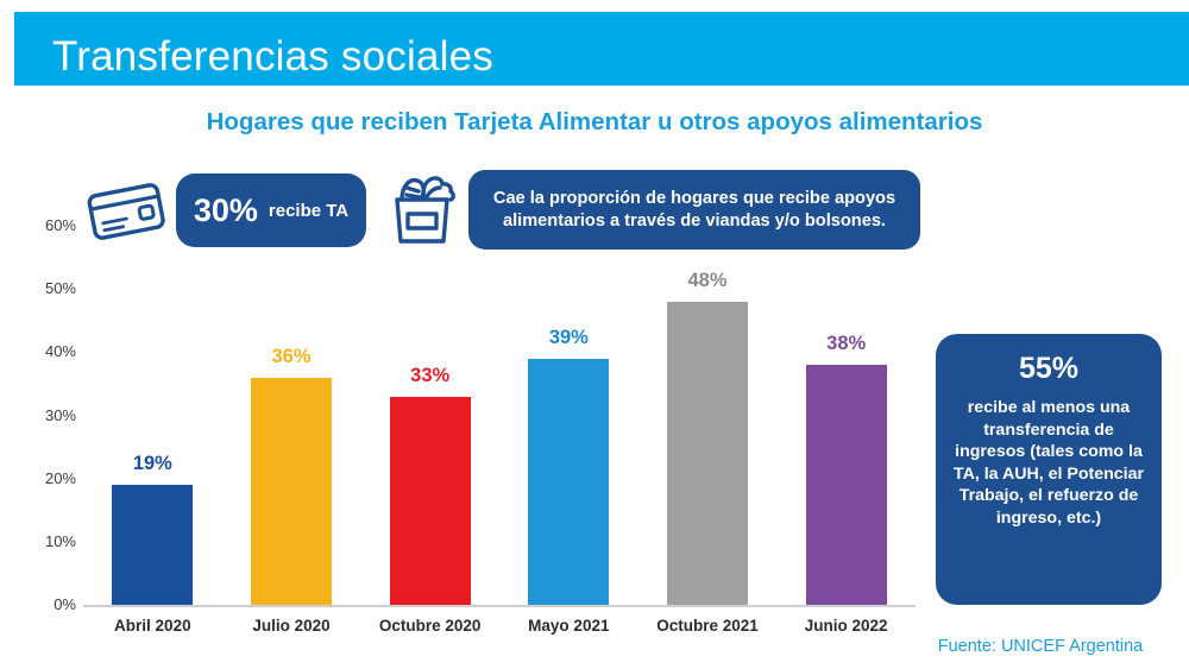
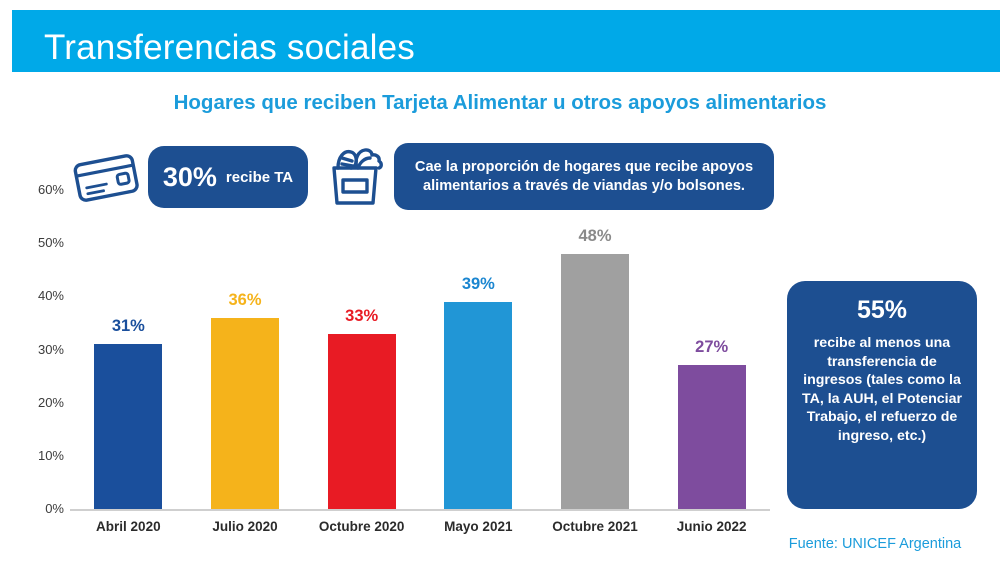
Abril 2020: 19% -> 31%
Junio 2022: 38% -> 27%
